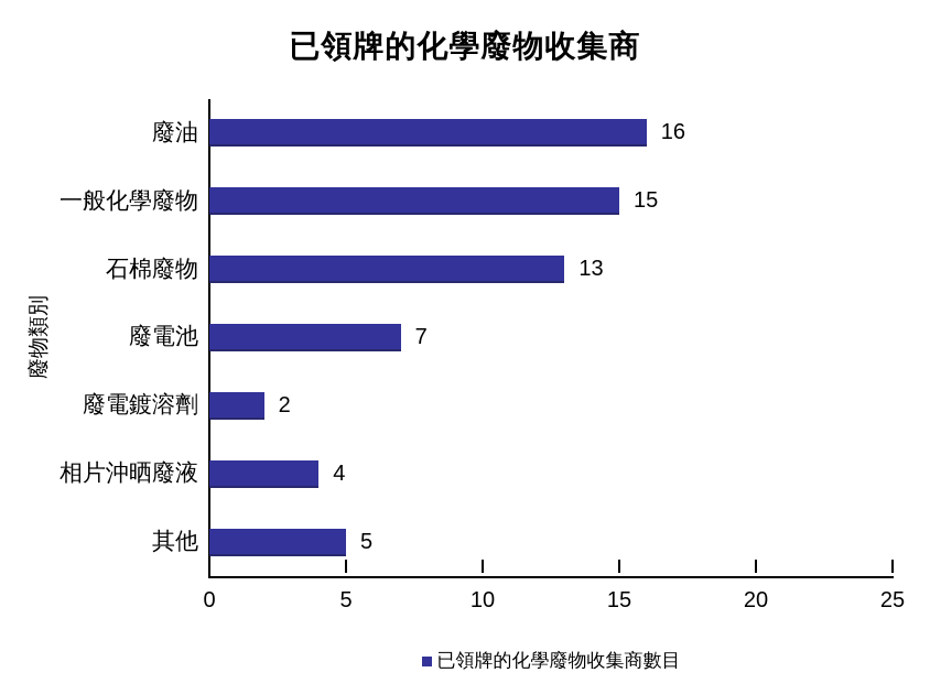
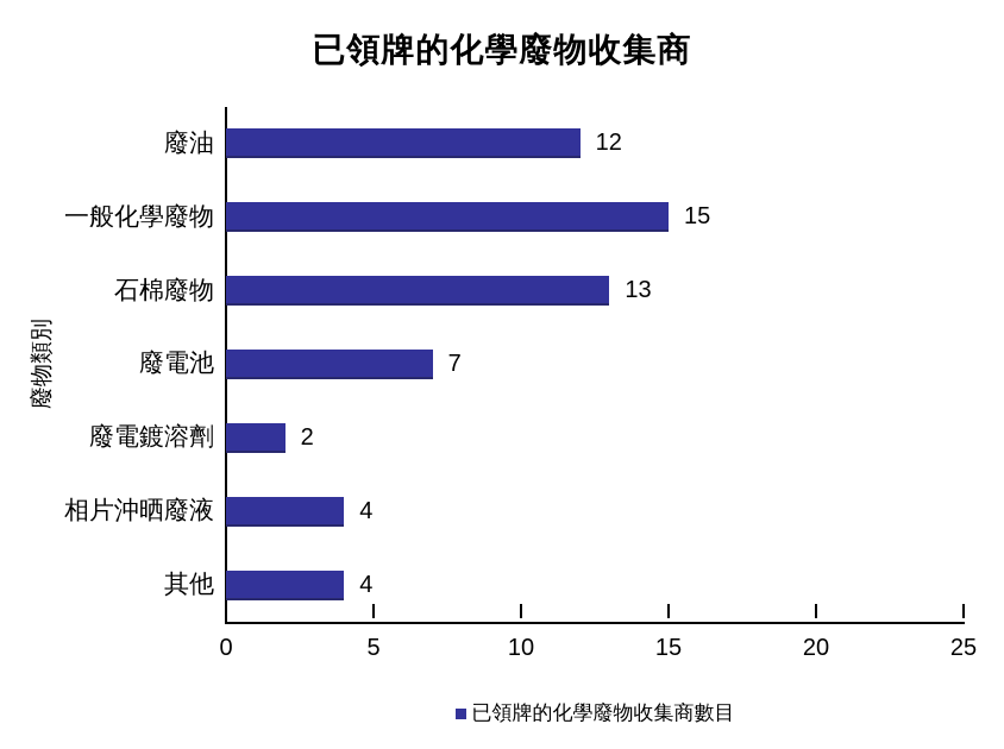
廢油: 16 -> 12
其他: 5 -> 4
